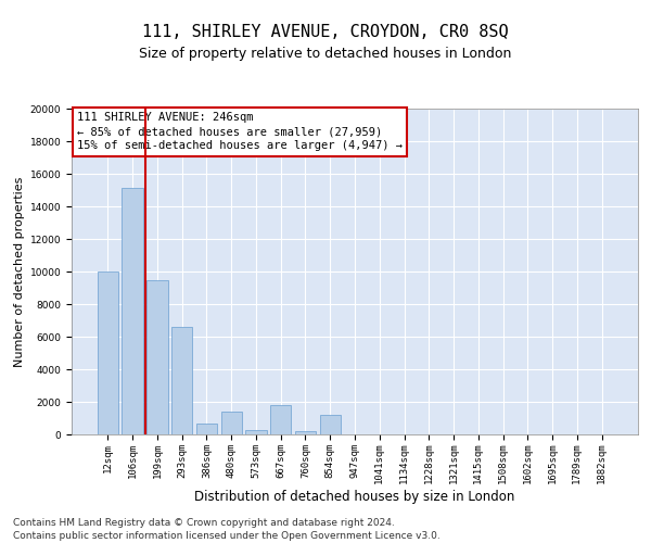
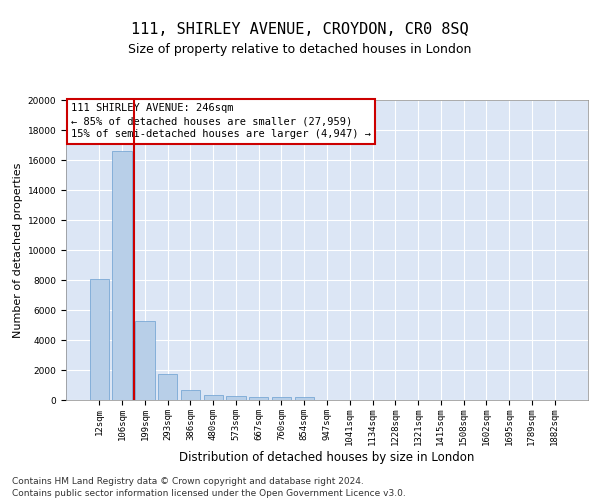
12sqm: 10000 -> 8100
106sqm: 15100 -> 16600
199sqm: 9500 -> 5300
293sqm: 6600 -> 1800
480sqm: 1400 -> 400
667sqm: 1800 -> 200
854sqm: 1200 -> 200
